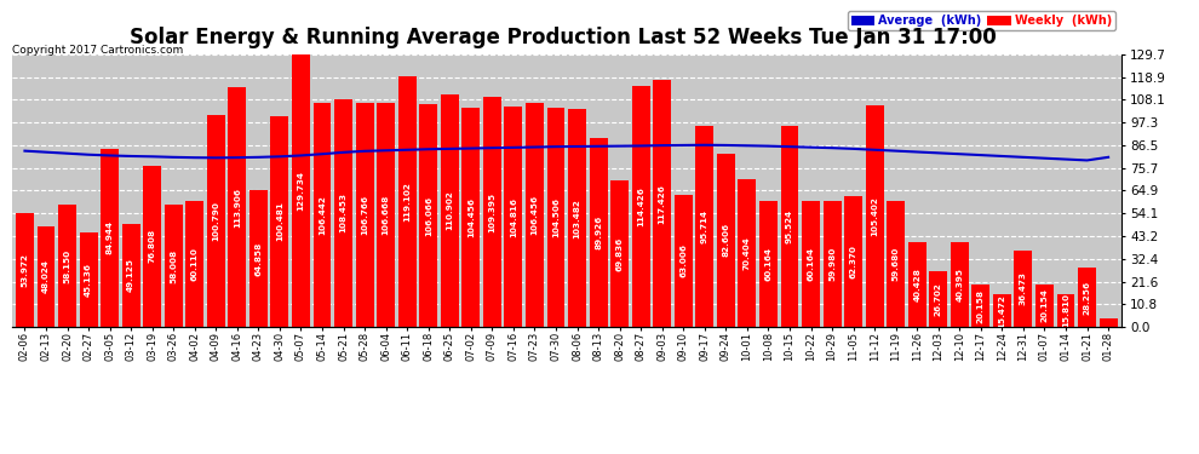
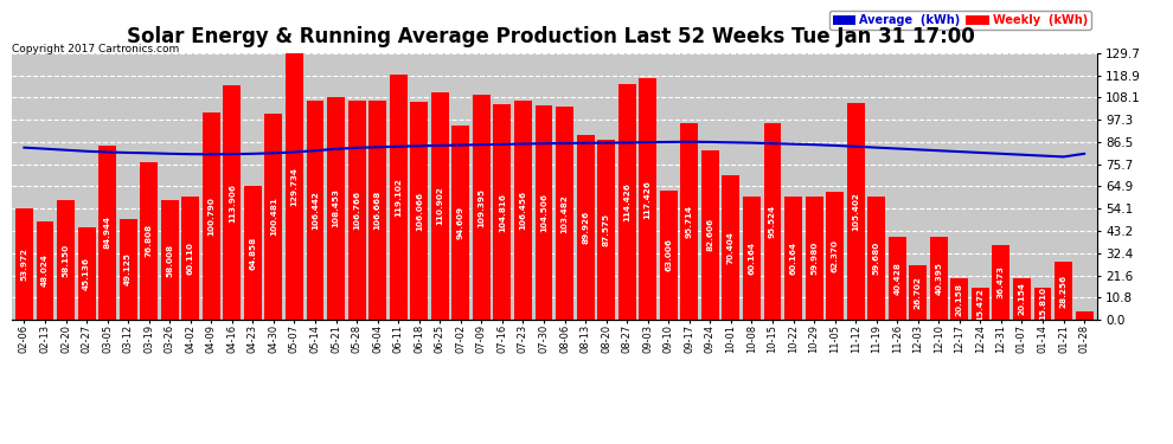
Weekly (kWh)/07-02: 104.456 -> 94.609
Weekly (kWh)/08-20: 69.836 -> 87.575
